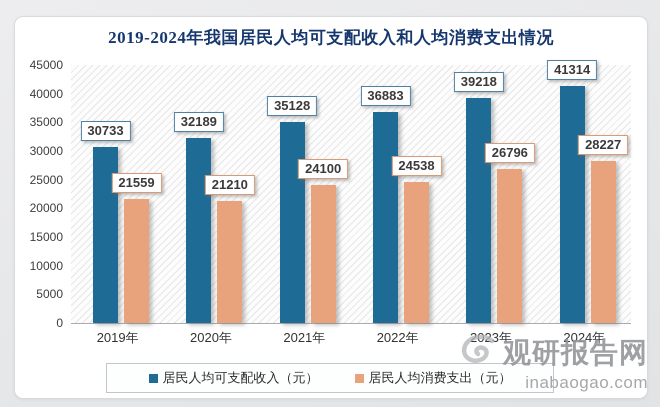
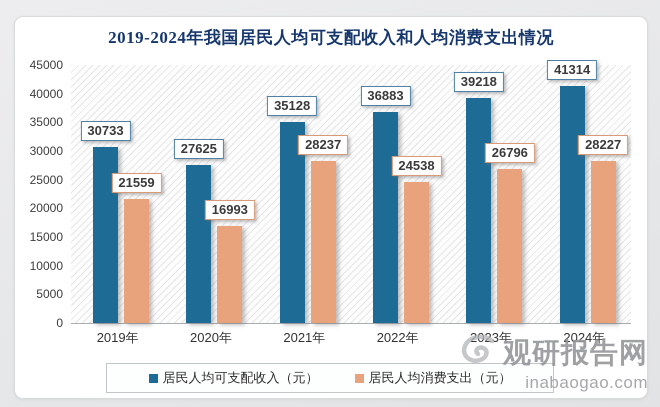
居民人均可支配收入（元）/2020年: 32189 -> 27625
居民人均消费支出（元）/2020年: 21210 -> 16993
居民人均消费支出（元）/2021年: 24100 -> 28237
